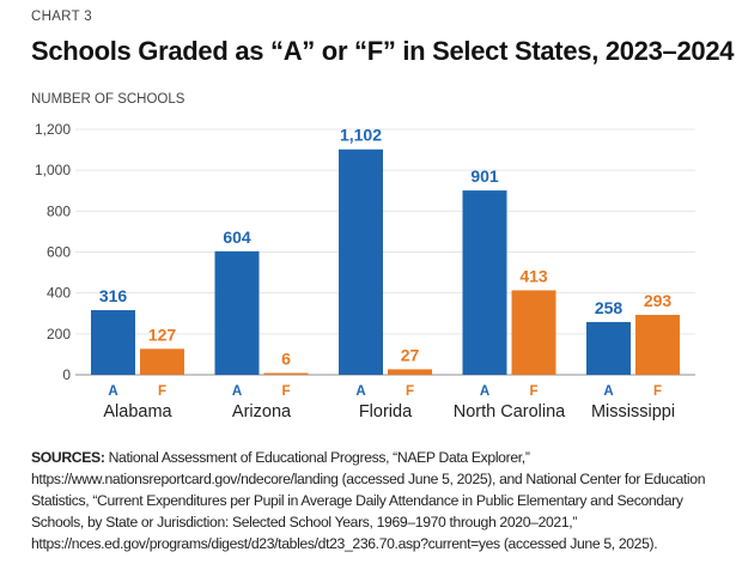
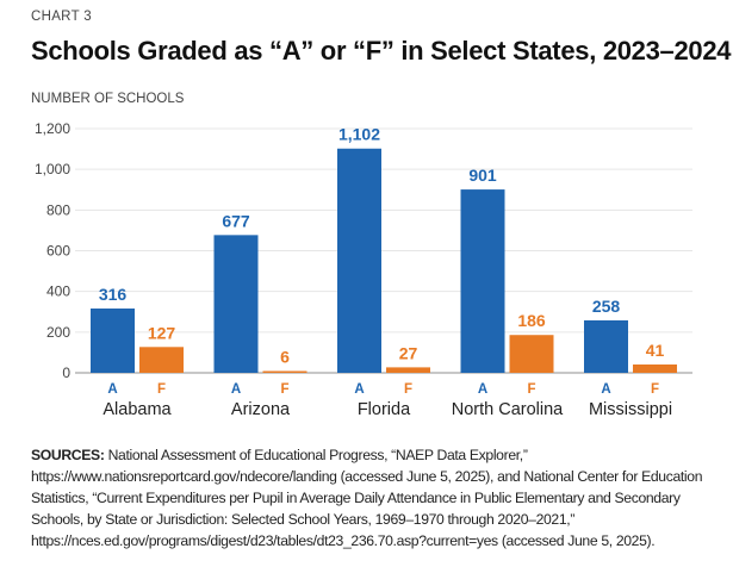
A/Arizona: 604 -> 677
F/North Carolina: 413 -> 186
F/Mississippi: 293 -> 41
